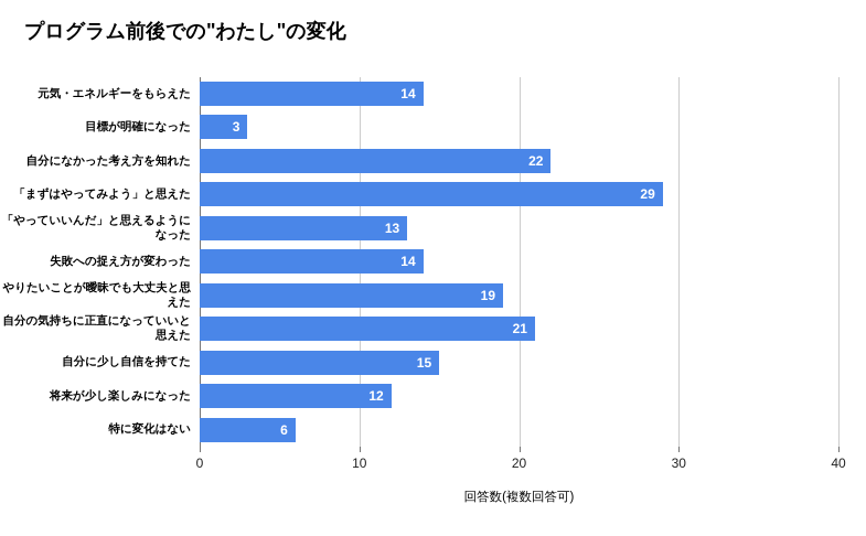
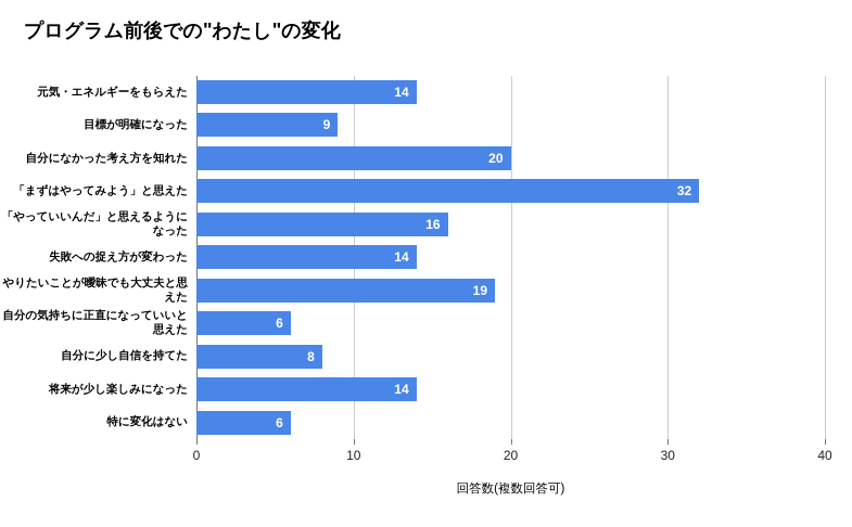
目標が明確になった: 3 -> 9
自分になかった考え方を知れた: 22 -> 20
「まずはやってみよう」と思えた: 29 -> 32
「やっていいんだ」と思えるようになった: 13 -> 16
自分の気持ちに正直になっていいと思えた: 21 -> 6
自分に少し自信を持てた: 15 -> 8
将来が少し楽しみになった: 12 -> 14
